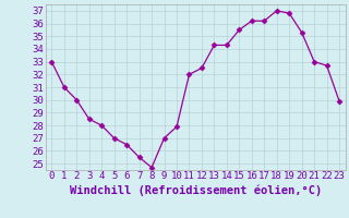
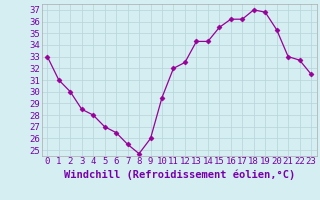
9: 27.0 -> 26.0
10: 27.9 -> 29.5
23: 29.9 -> 31.5
